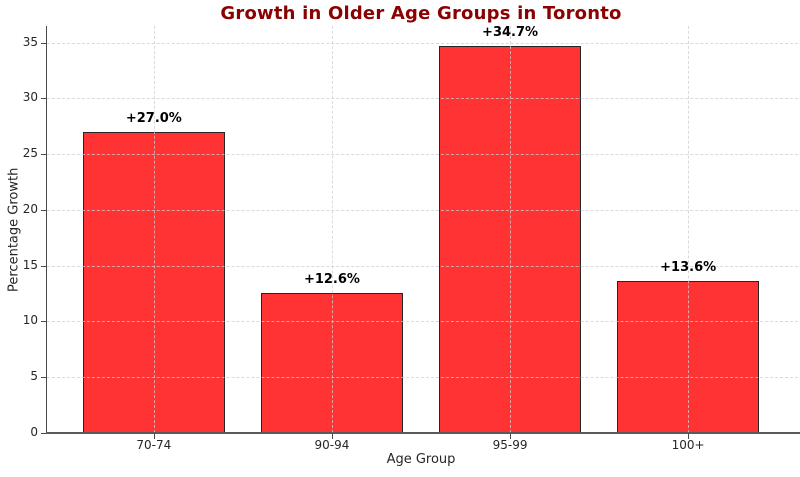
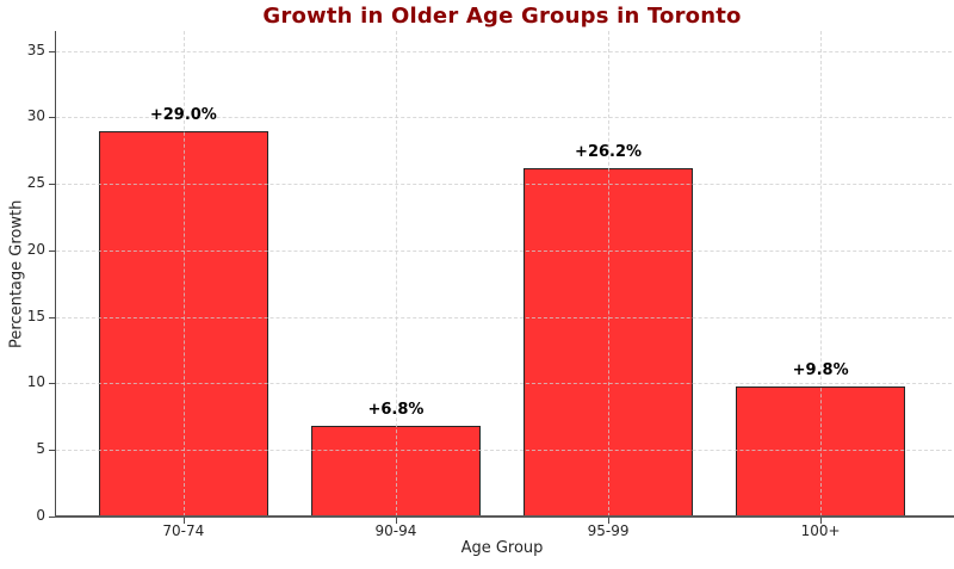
70-74: +27.0% -> +29.0%
90-94: +12.6% -> +6.8%
95-99: +34.7% -> +26.2%
100+: +13.6% -> +9.8%
